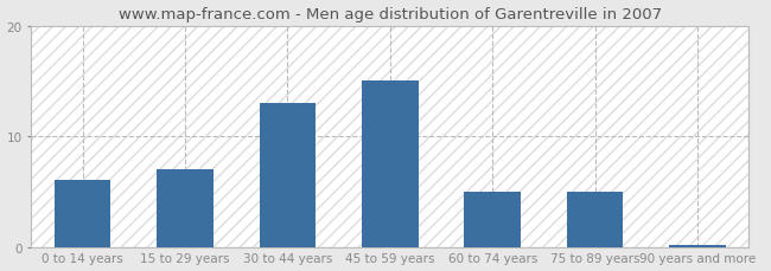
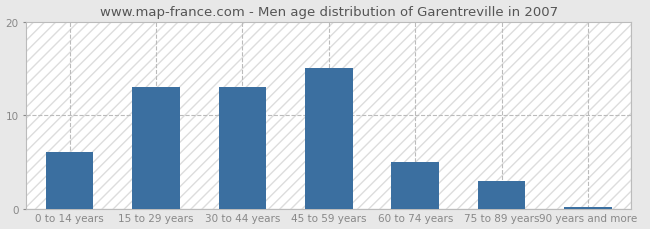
15 to 29 years: 7.0 -> 13.0
75 to 89 years: 5.0 -> 3.0
